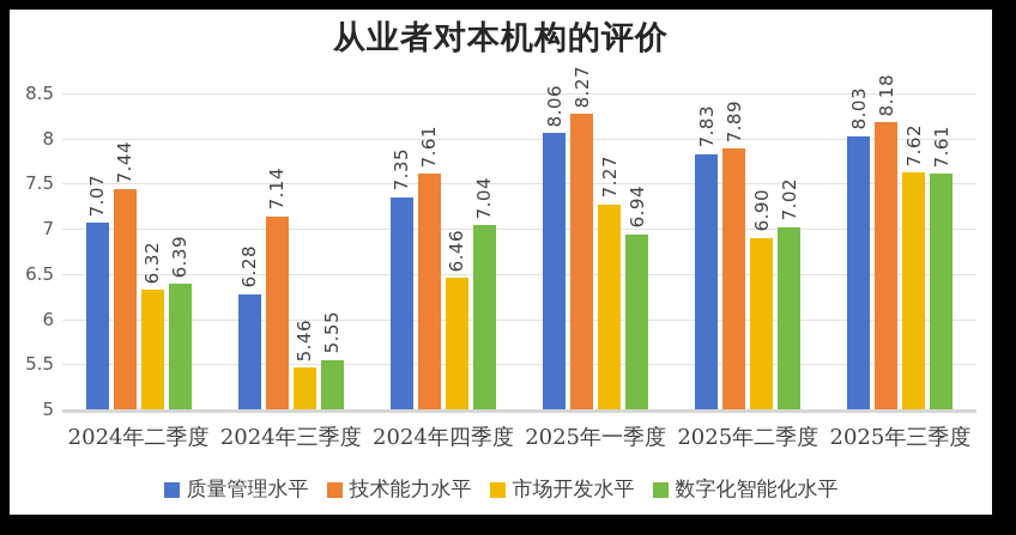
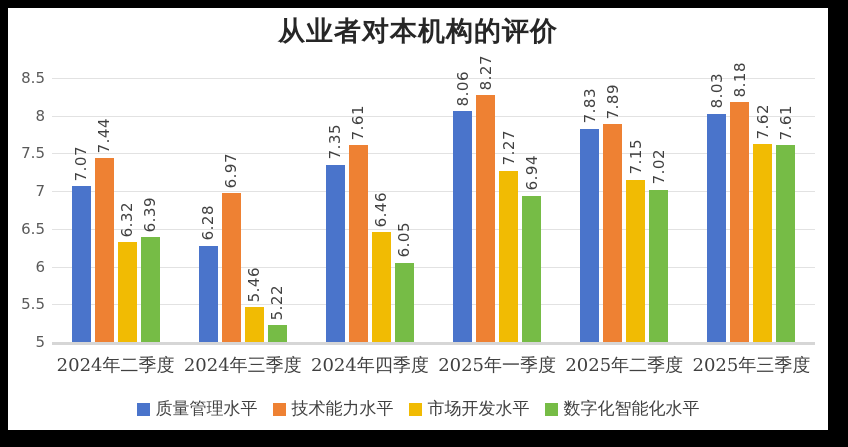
技术能力水平/2024年三季度: 7.14 -> 6.97
数字化智能化水平/2024年三季度: 5.55 -> 5.22
数字化智能化水平/2024年四季度: 7.04 -> 6.05
市场开发水平/2025年二季度: 6.90 -> 7.15
